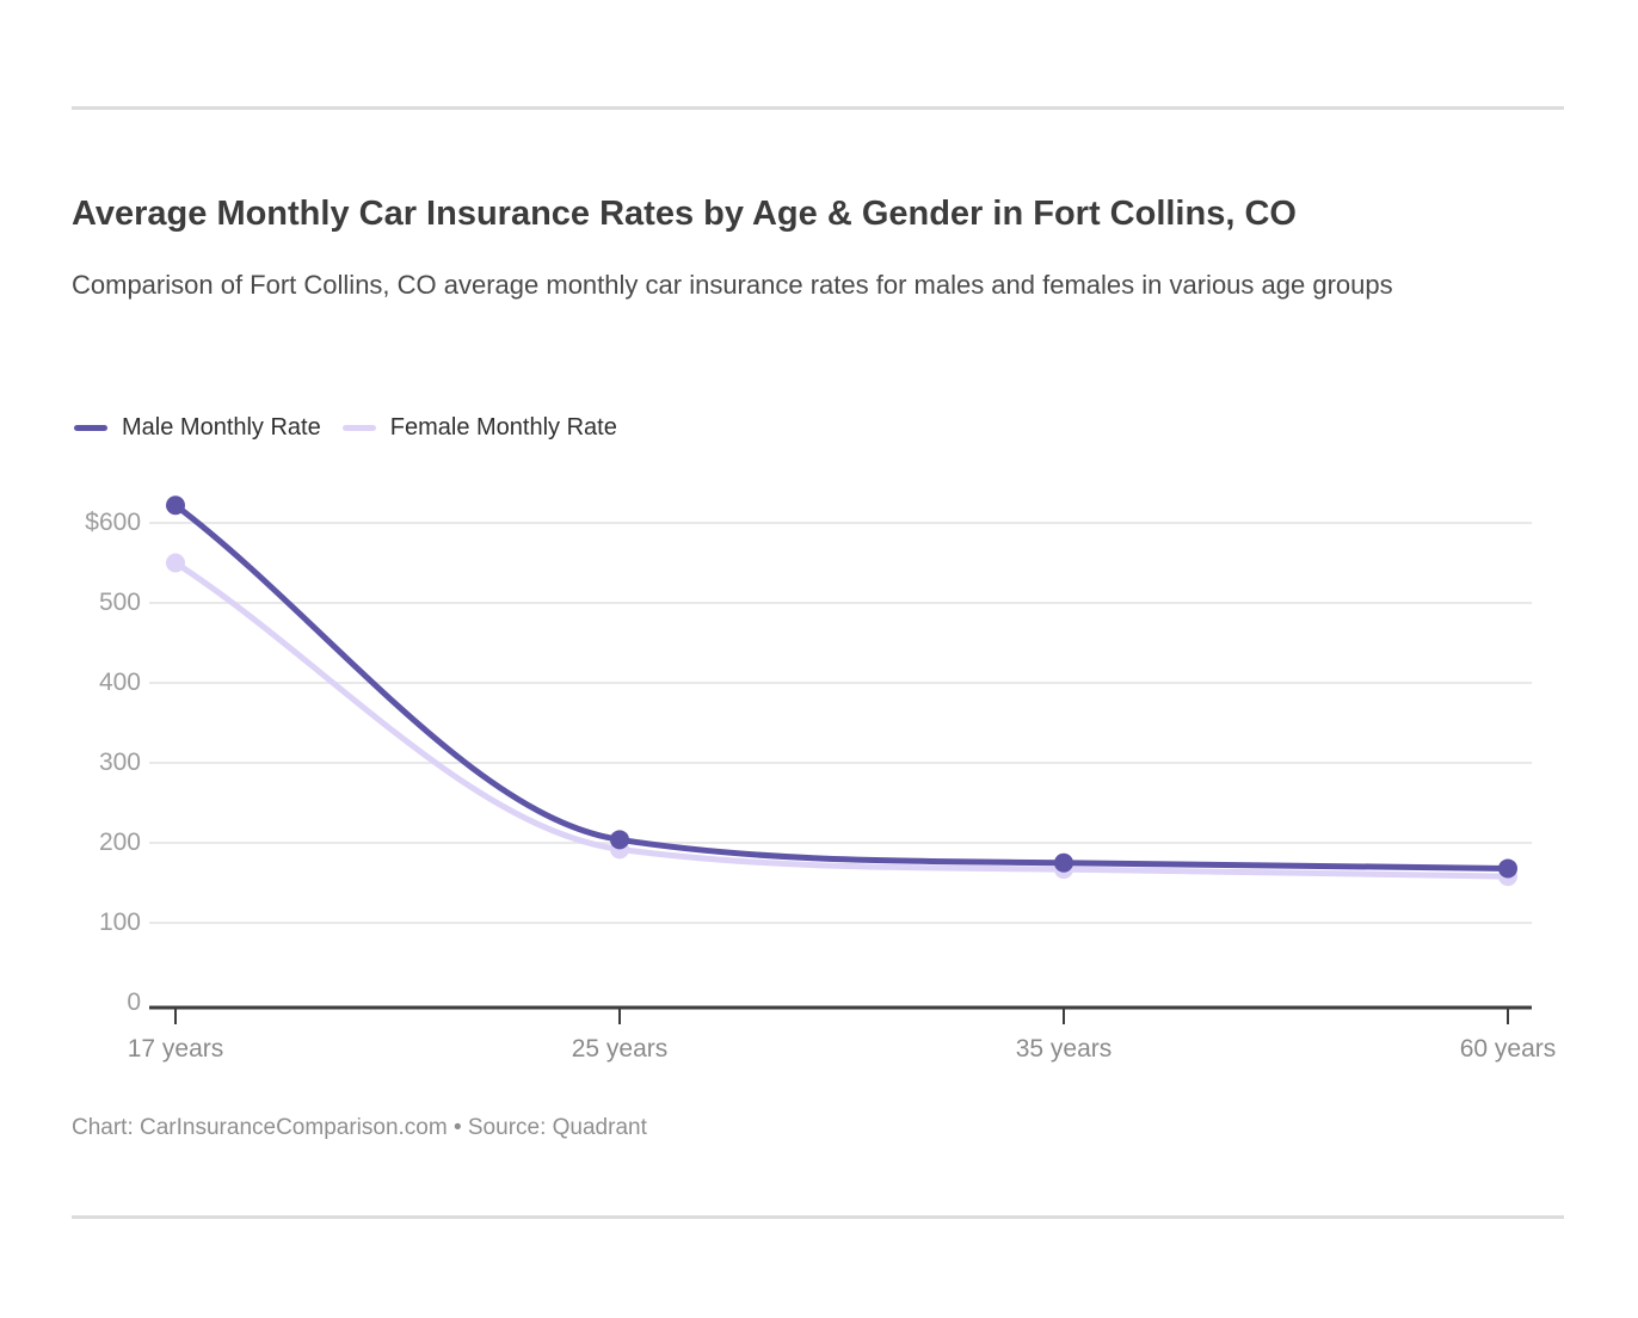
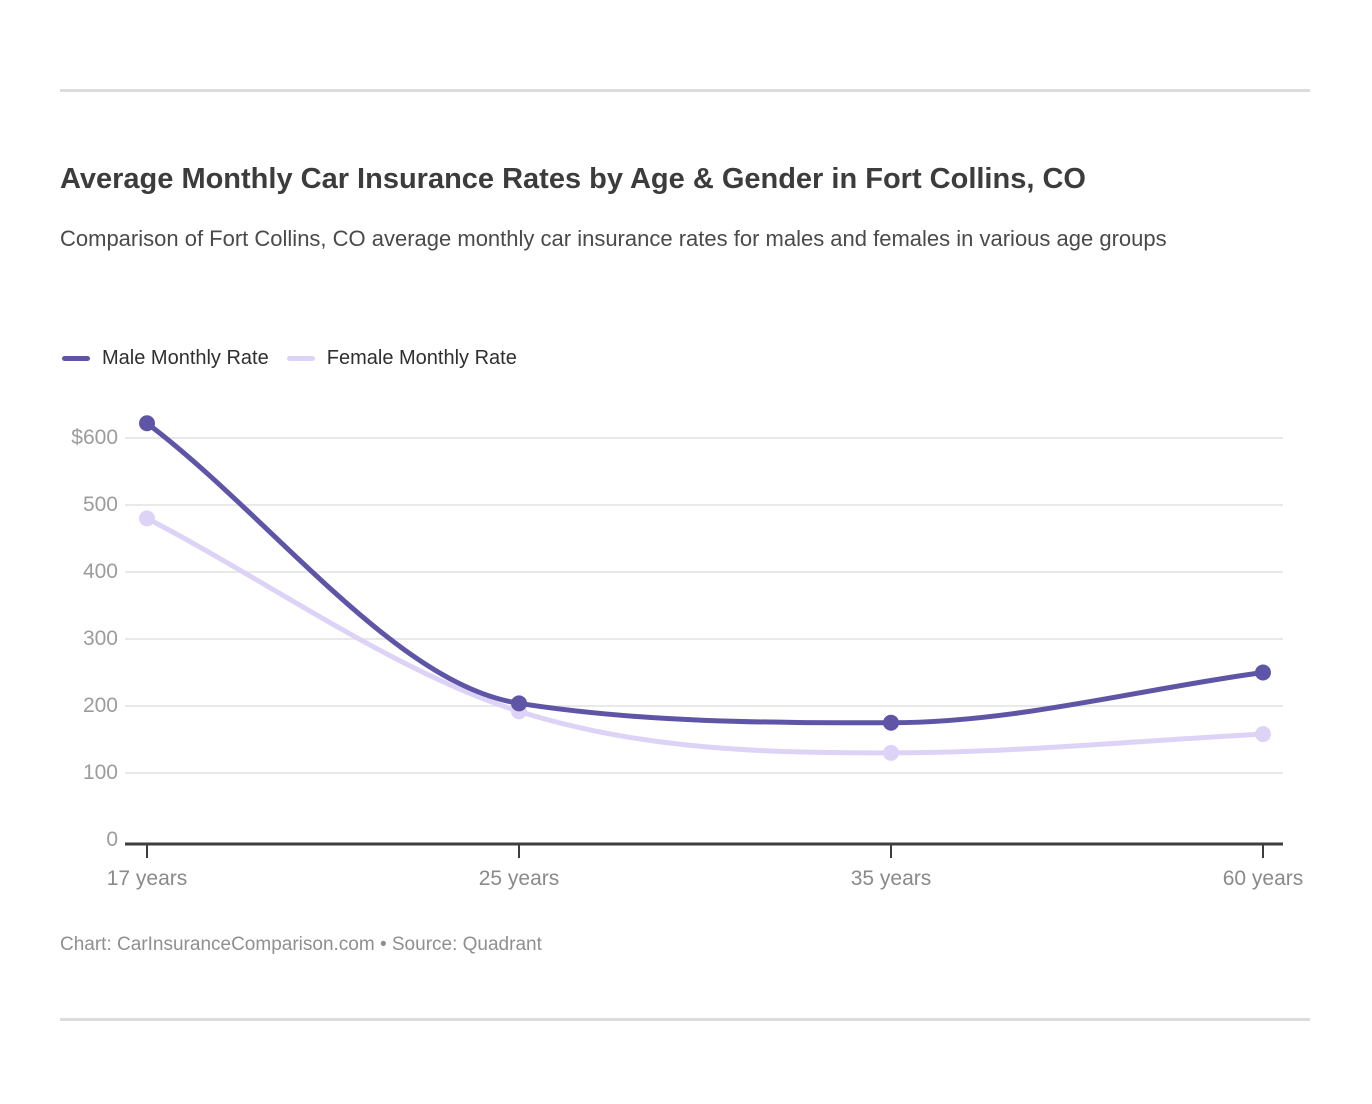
Female Monthly Rate/17 years: $550 -> $480
Female Monthly Rate/35 years: $170 -> $130
Male Monthly Rate/60 years: $170 -> $250
